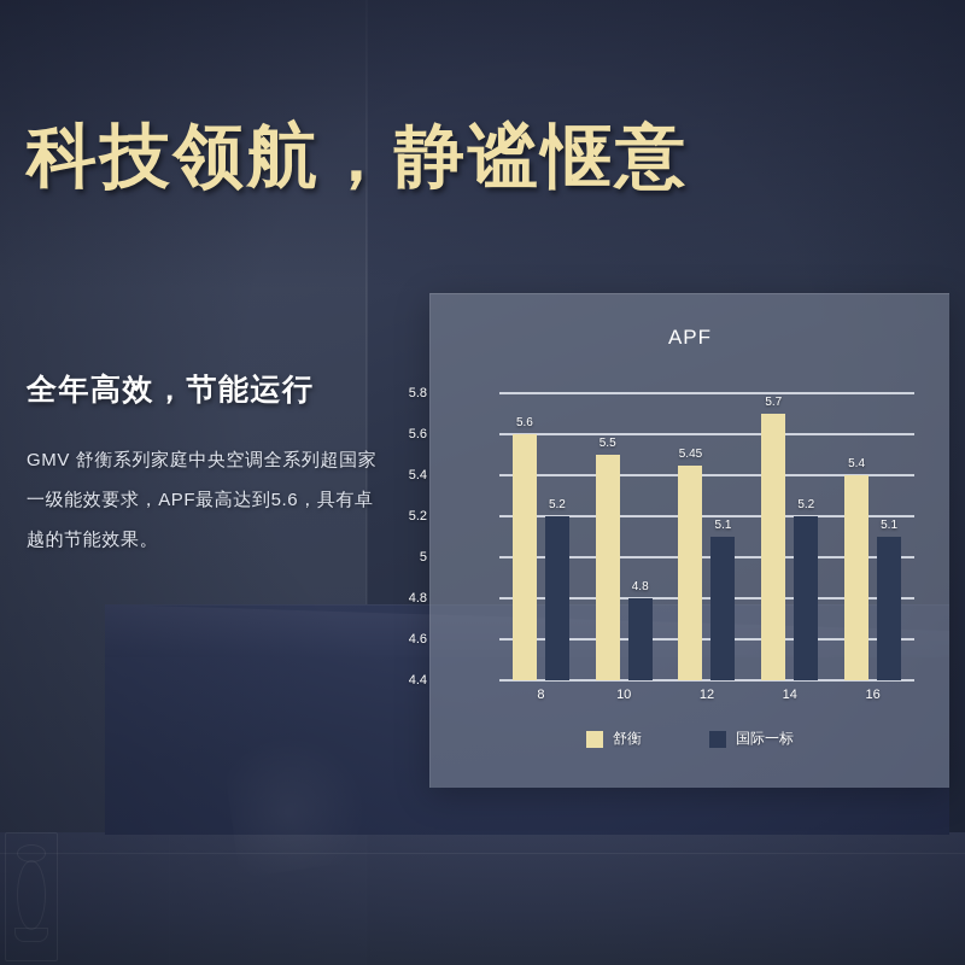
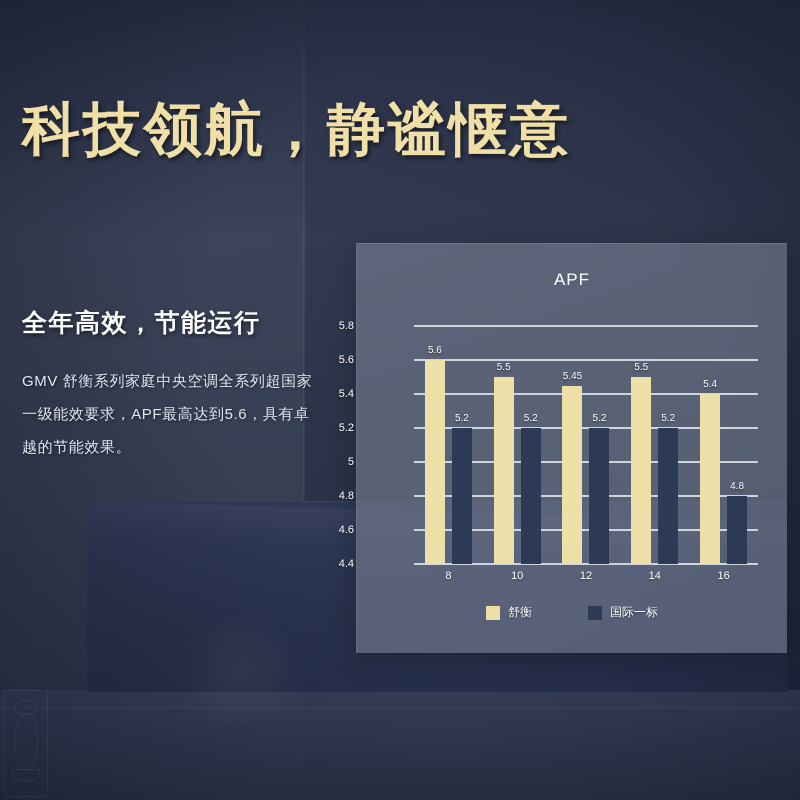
国际一标/10: 4.8 -> 5.2
国际一标/12: 5.1 -> 5.2
舒衡/14: 5.7 -> 5.5
国际一标/16: 5.1 -> 4.8
